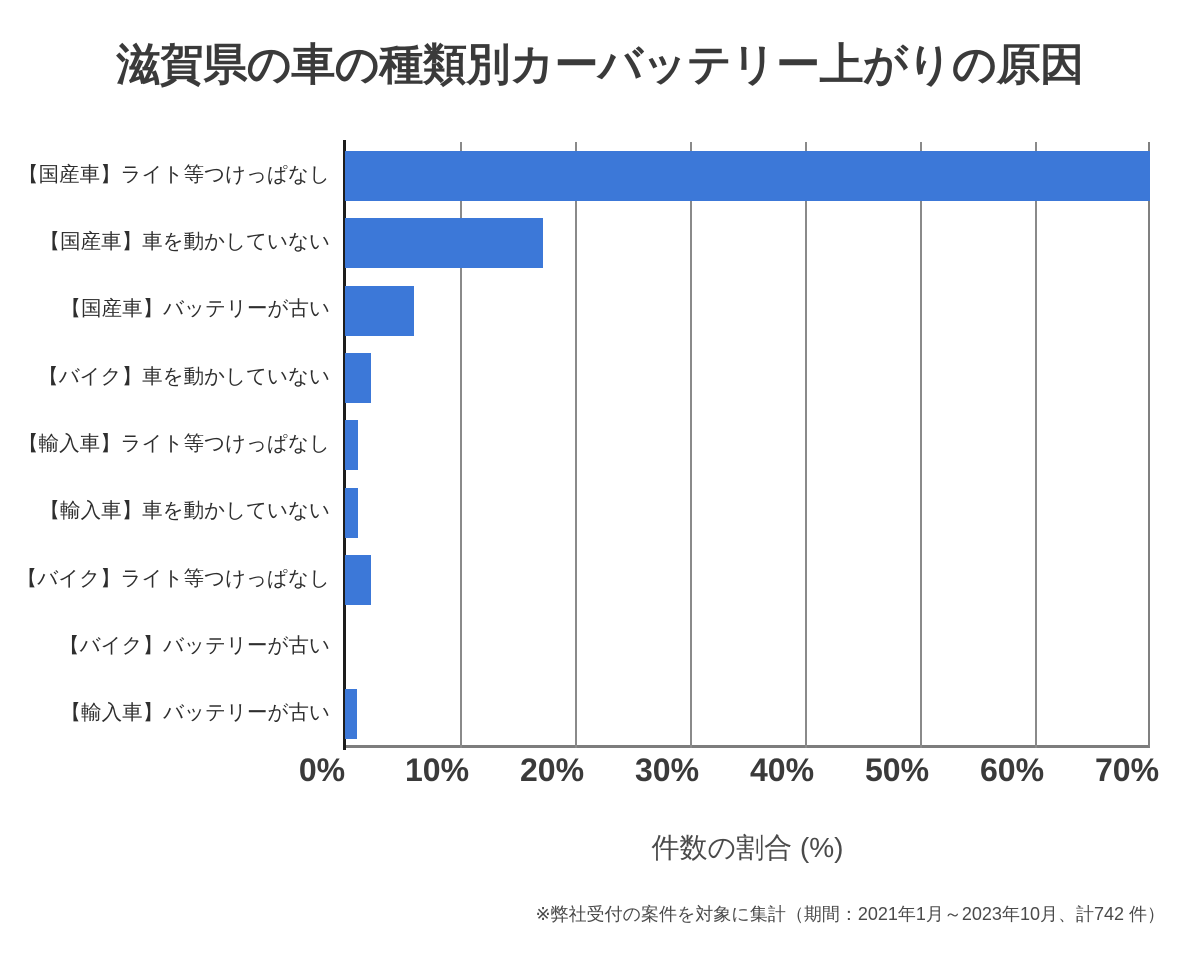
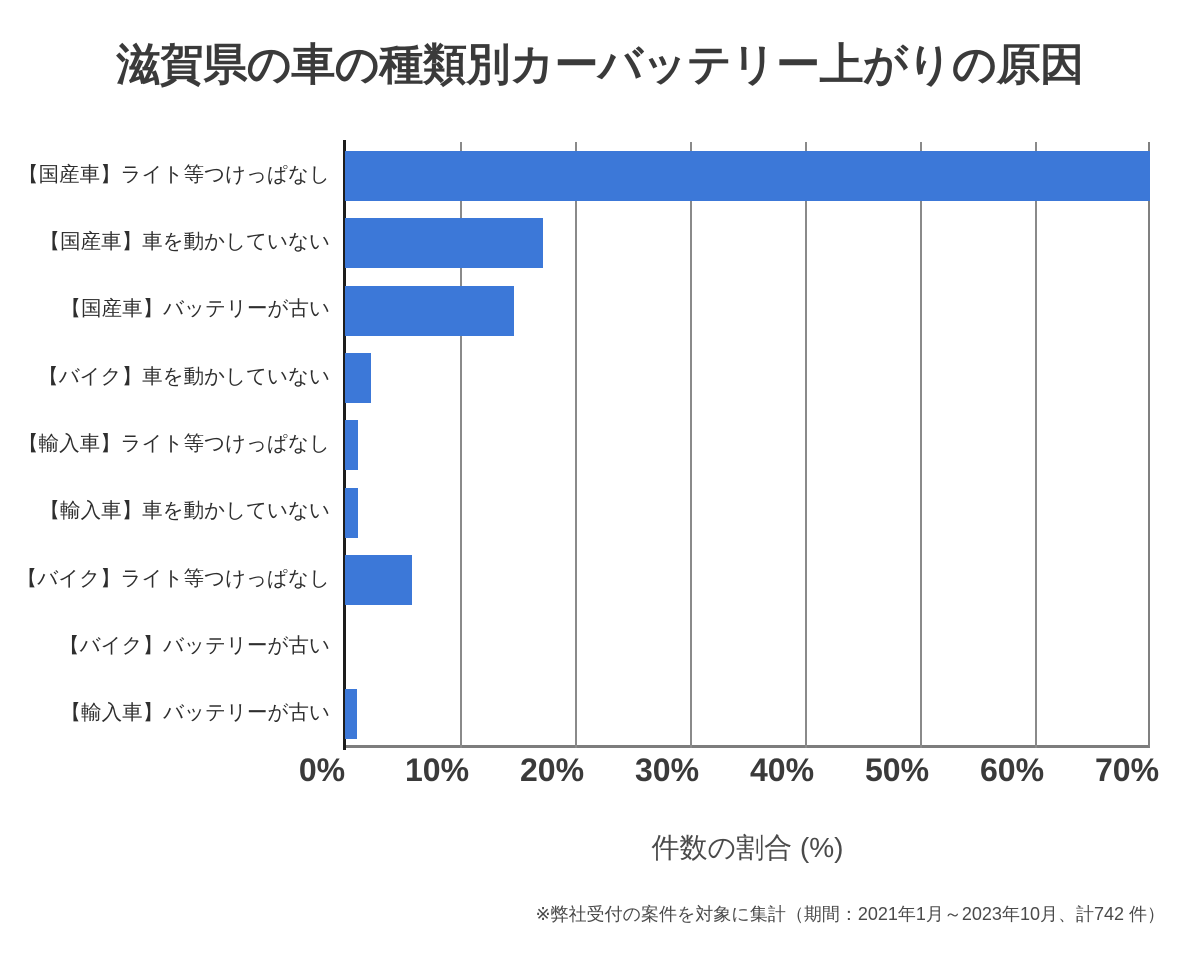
【国産車】バッテリーが古い: 6.0% -> 14.7%
【バイク】ライト等つけっぱなし: 2.3% -> 5.8%
